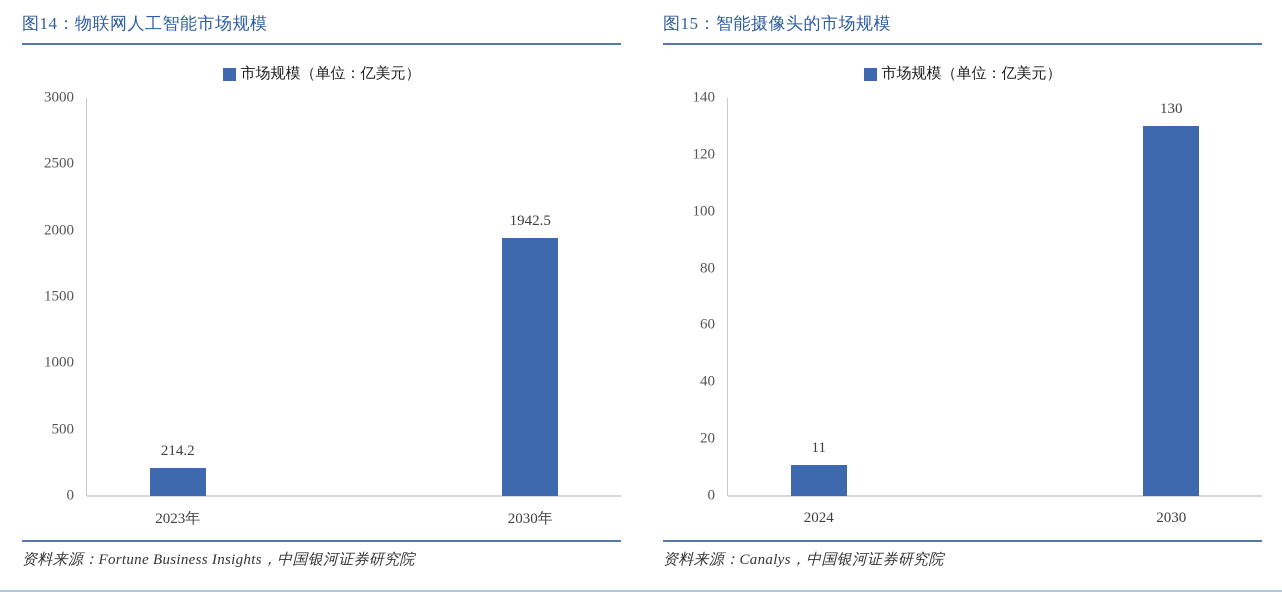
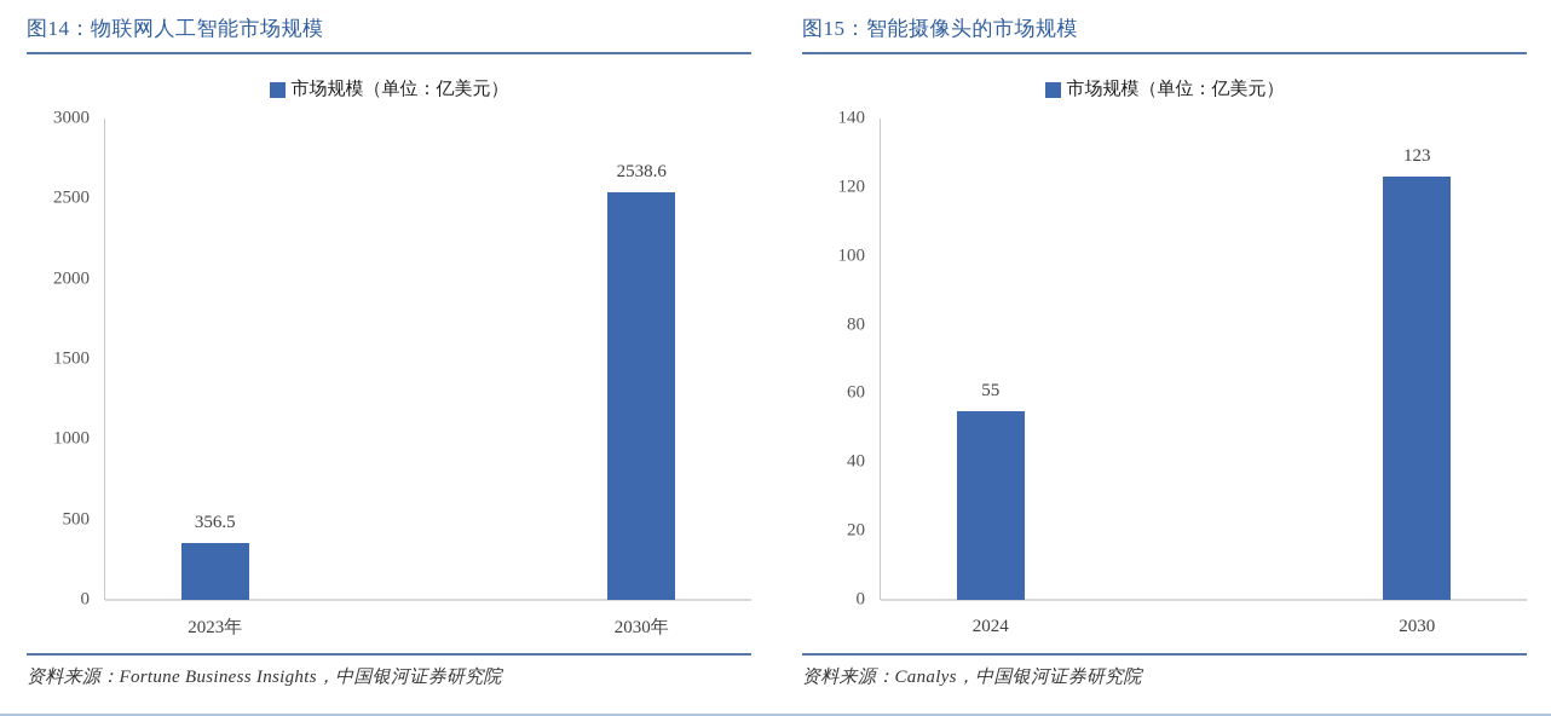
图14：物联网人工智能市场规模/2023年: 214.2 -> 356.5
图14：物联网人工智能市场规模/2030年: 1942.5 -> 2538.6
图15：智能摄像头的市场规模/2024: 11 -> 55
图15：智能摄像头的市场规模/2030: 130 -> 123
